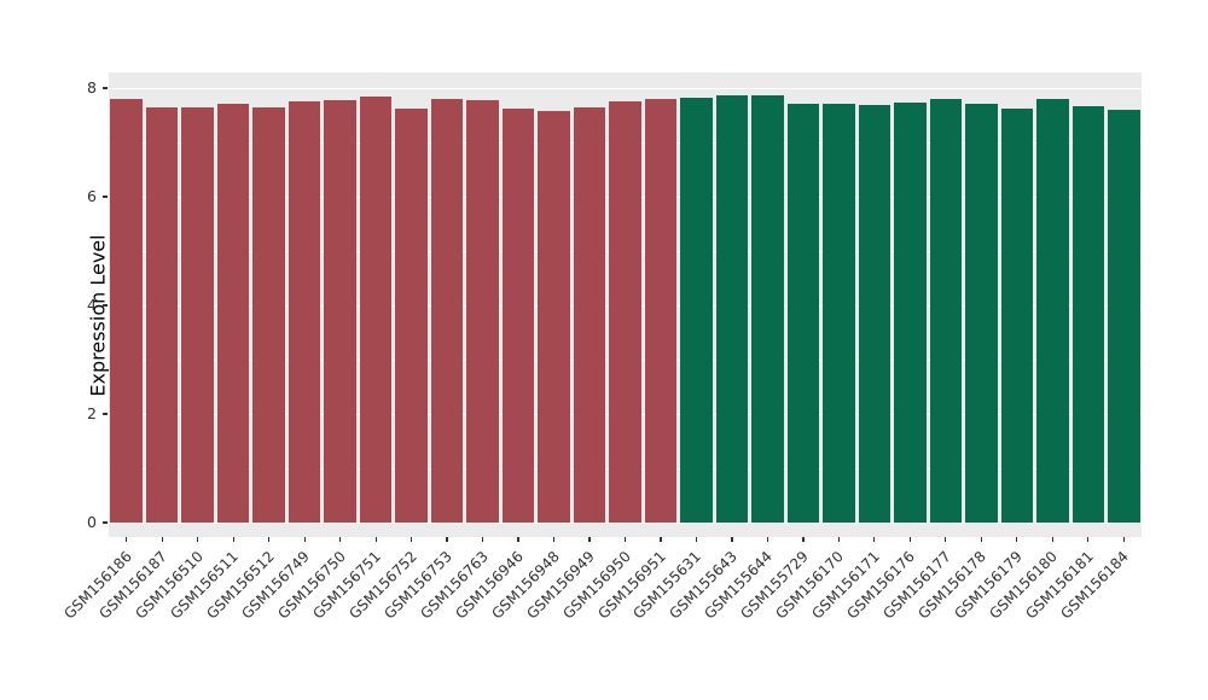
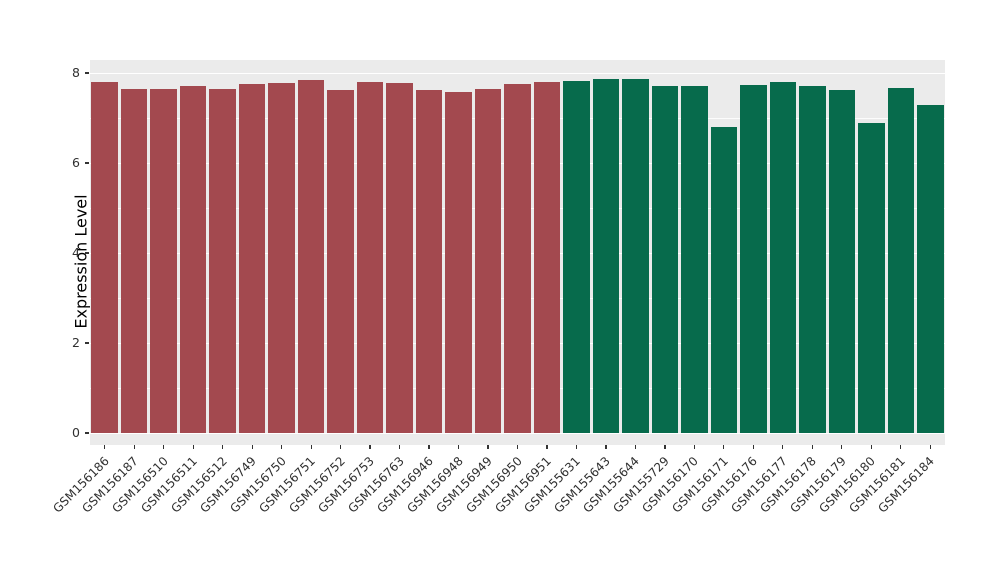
GSM156171: 7.7 -> 6.8
GSM156180: 7.8 -> 6.9
GSM156184: 7.6 -> 7.3
